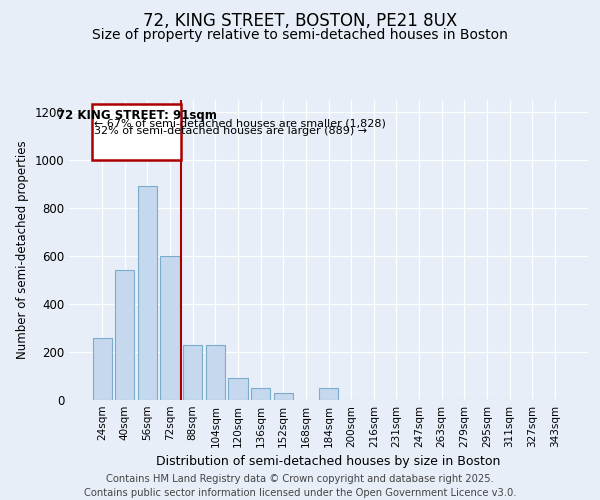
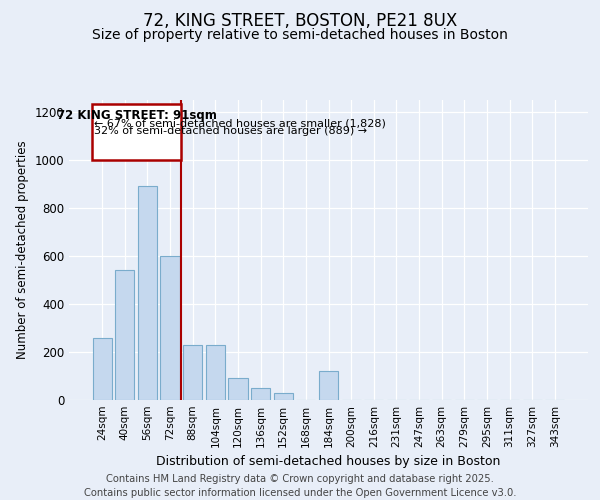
184sqm: 50 -> 120
